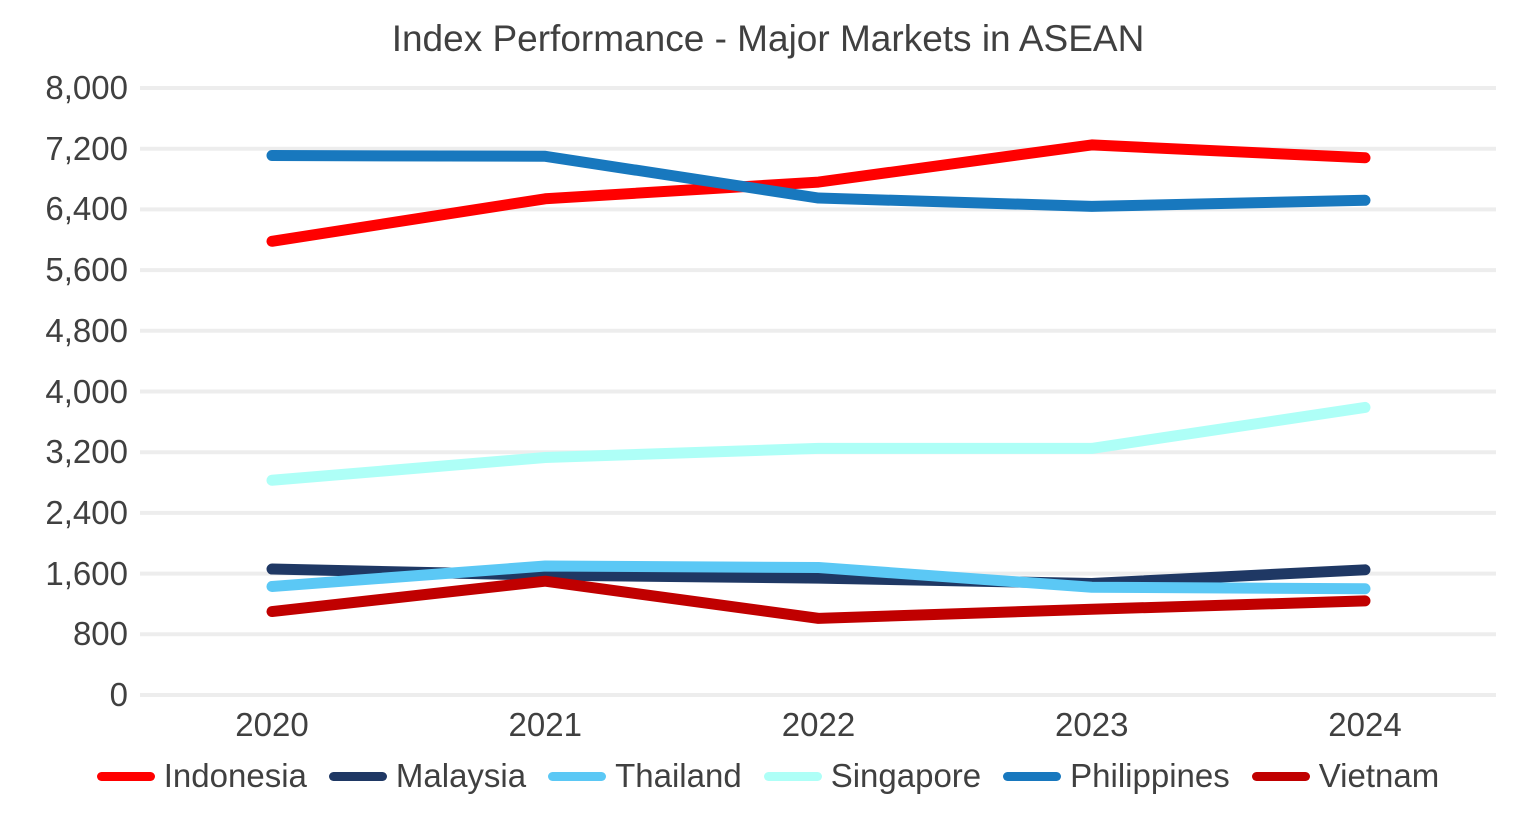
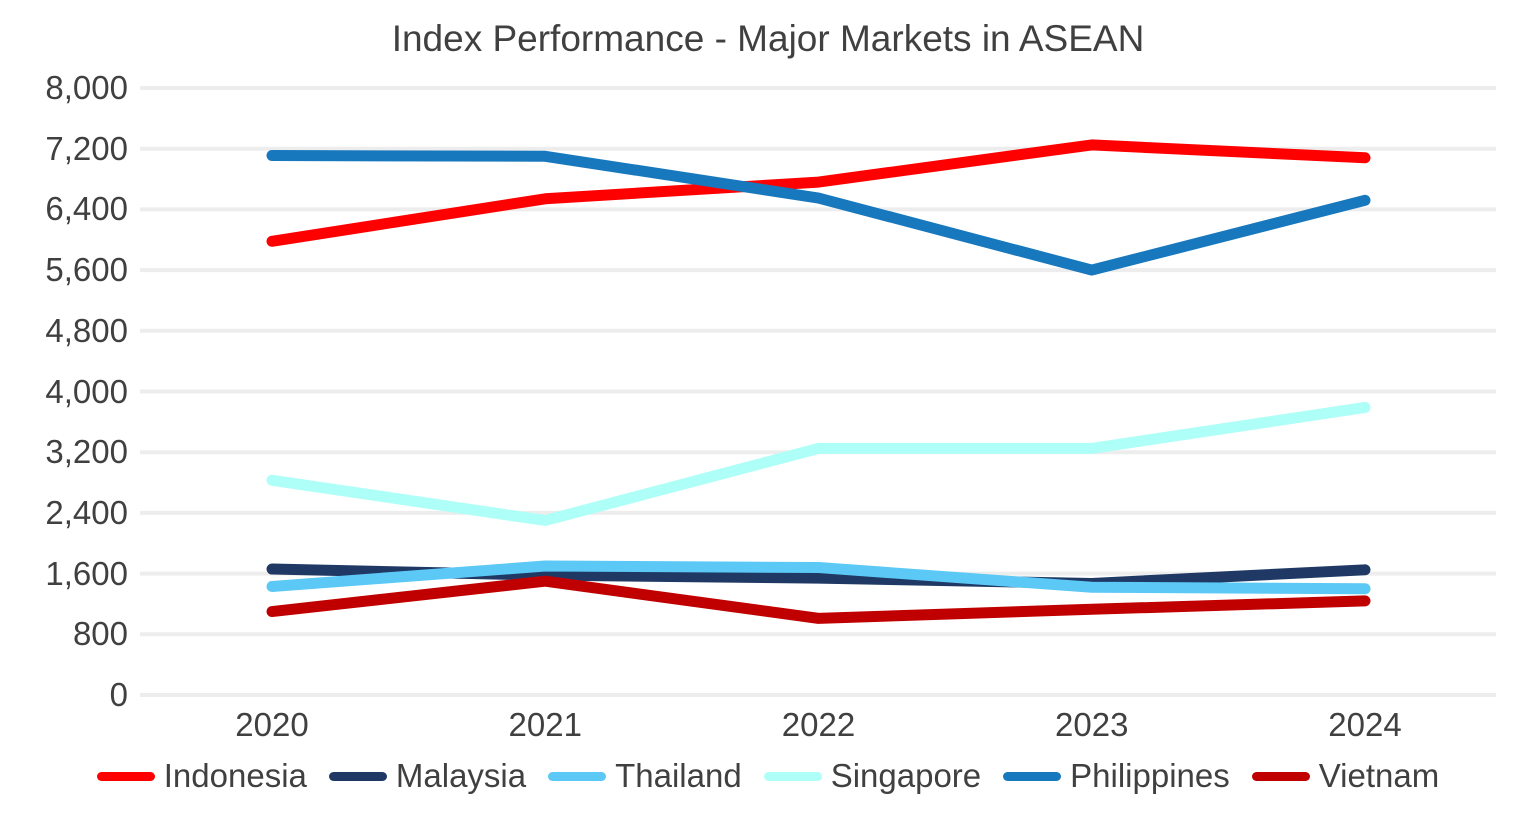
Singapore/2021: 3100 -> 2300
Philippines/2023: 6400 -> 5600
